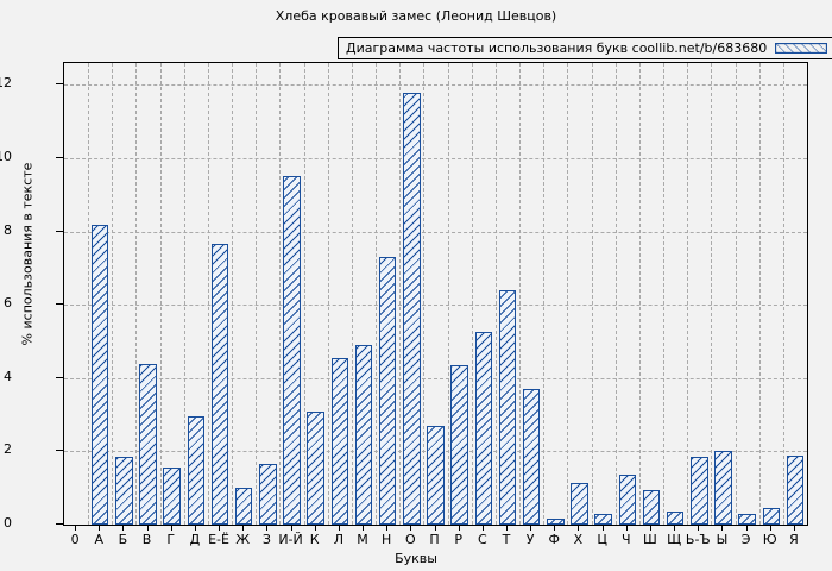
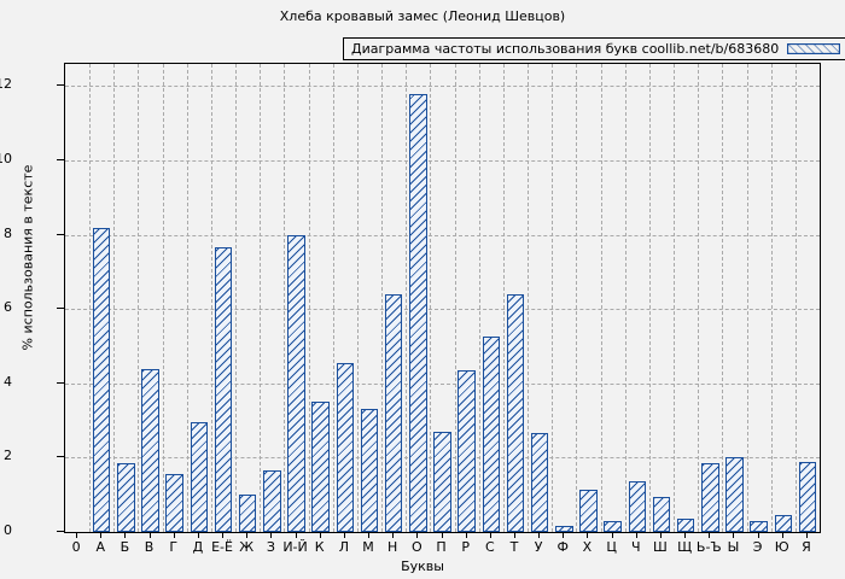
И-Й: 9.5 -> 8.0
К: 3.1 -> 3.5
М: 4.9 -> 3.3
Н: 7.3 -> 6.4
У: 3.7 -> 2.6
